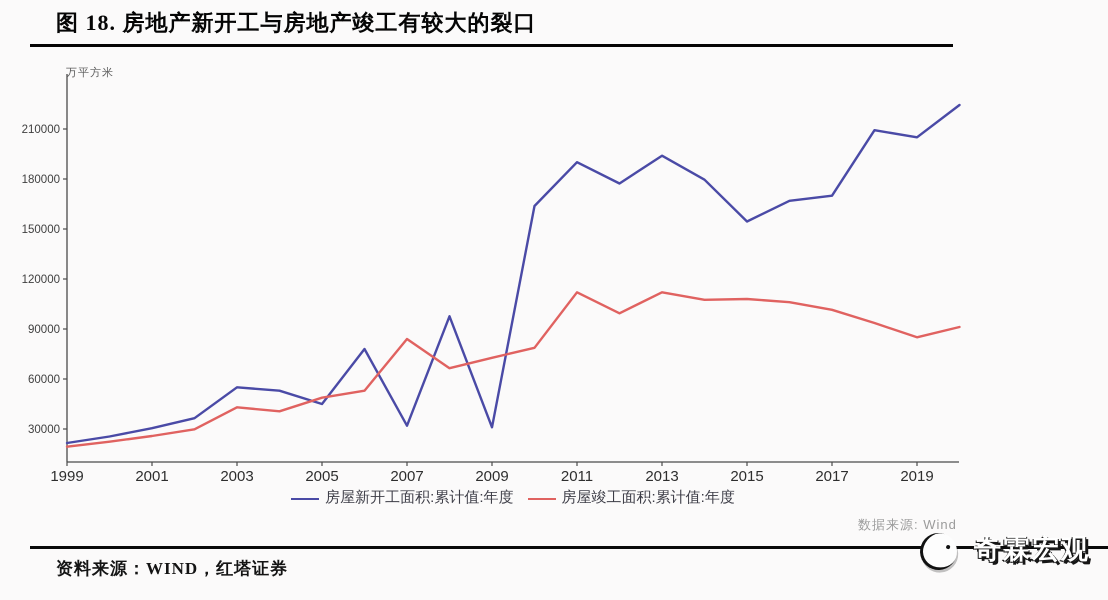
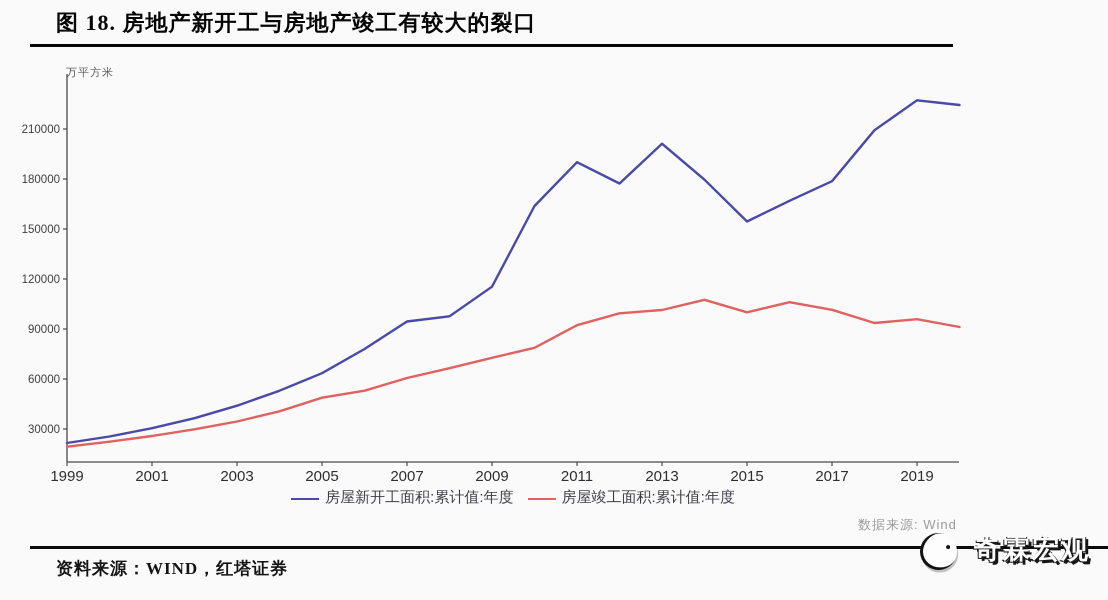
房屋新开工面积:累计值:年度/2003: 55000 -> 44000
房屋竣工面积:累计值:年度/2003: 43000 -> 34000
房屋新开工面积:累计值:年度/2005: 45000 -> 64000
房屋新开工面积:累计值:年度/2007: 32000 -> 94000
房屋竣工面积:累计值:年度/2007: 84000 -> 61000
房屋新开工面积:累计值:年度/2009: 31000 -> 115000
房屋竣工面积:累计值:年度/2011: 112000 -> 92000
房屋新开工面积:累计值:年度/2013: 194000 -> 201000
房屋竣工面积:累计值:年度/2013: 112000 -> 101000
房屋竣工面积:累计值:年度/2015: 108000 -> 100000
房屋新开工面积:累计值:年度/2017: 170000 -> 179000
房屋新开工面积:累计值:年度/2019: 205000 -> 227000
房屋竣工面积:累计值:年度/2019: 85000 -> 96000
